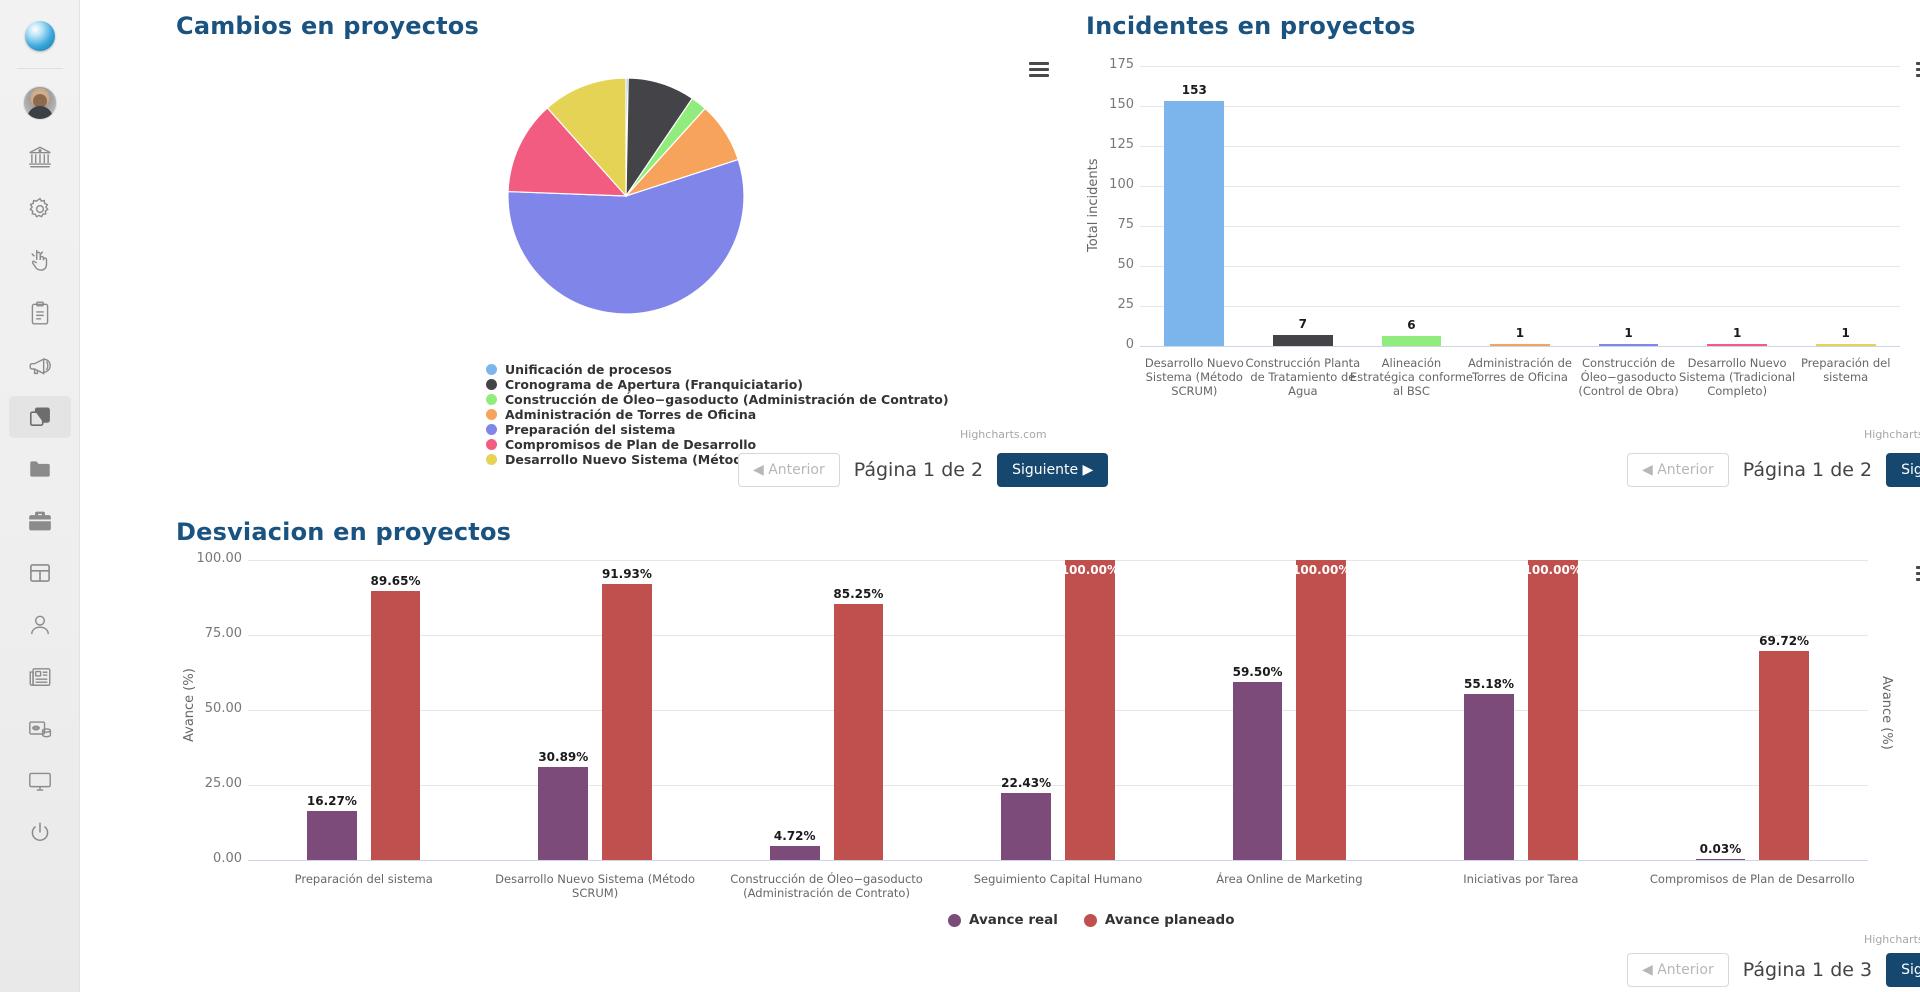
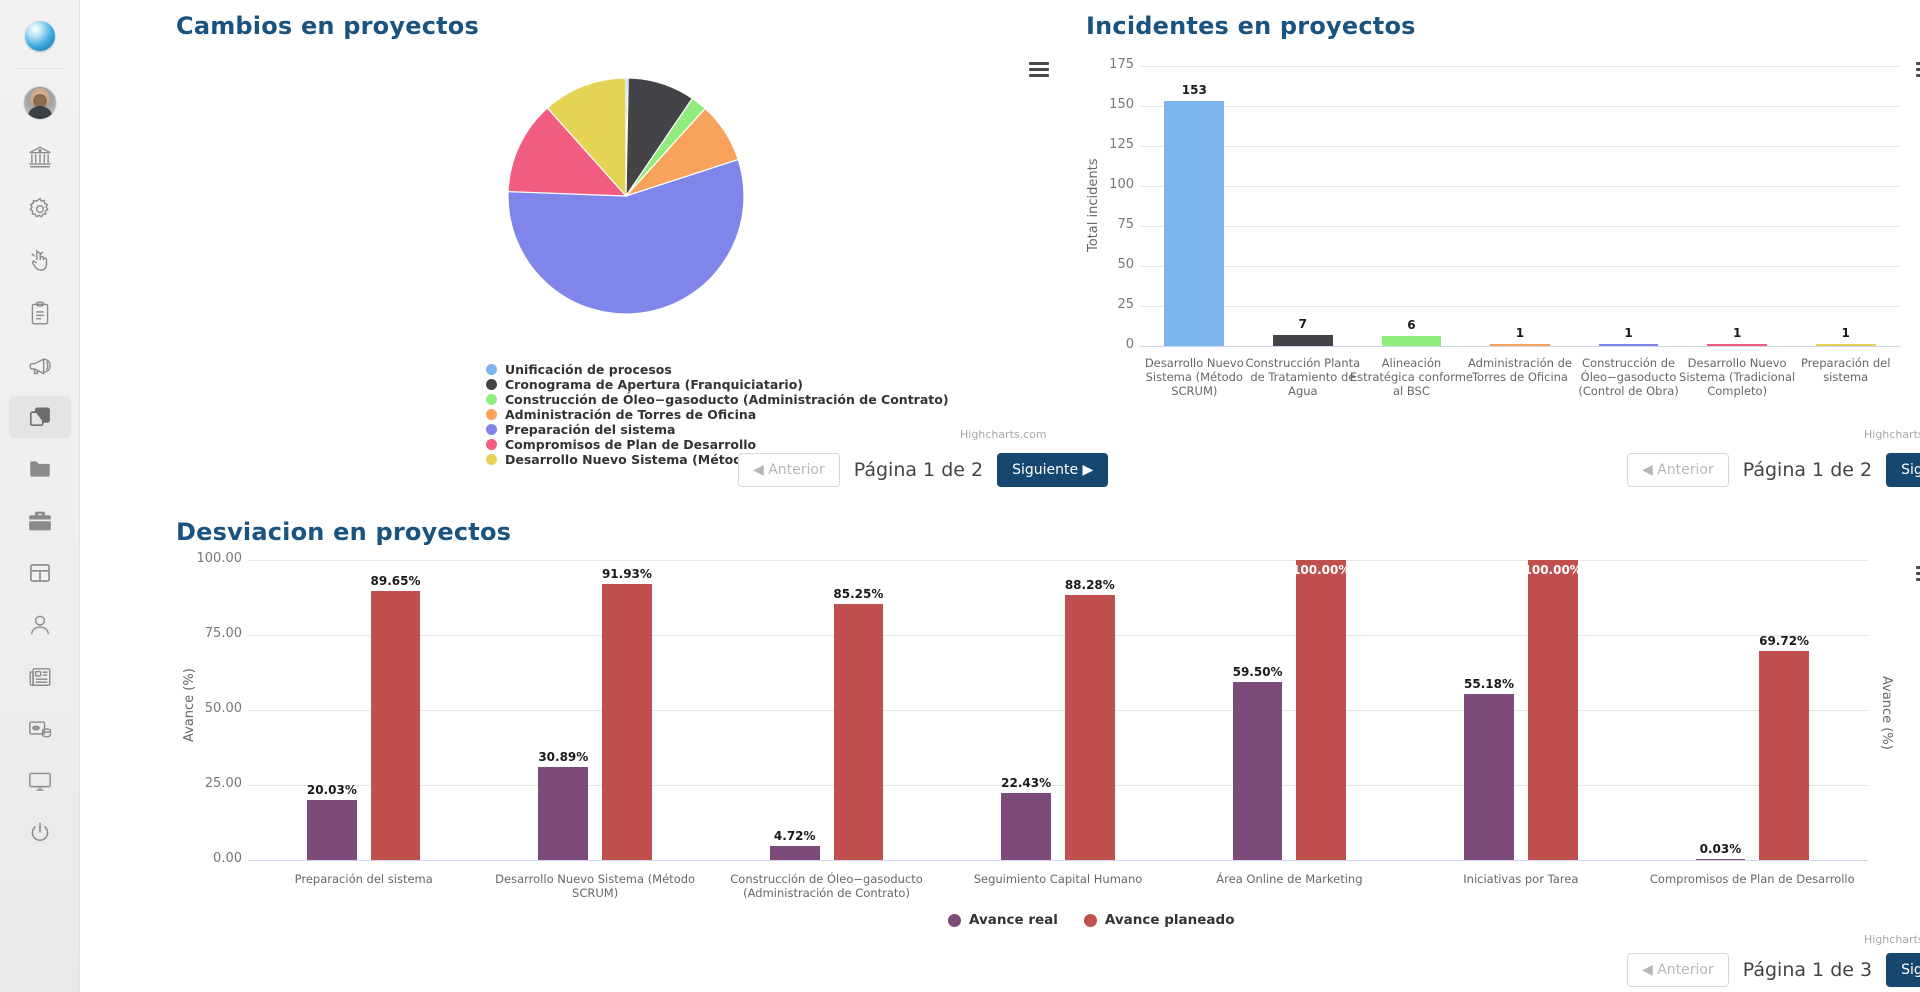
Desviacion en proyectos/Avance real/Preparación del sistema: 16.27% -> 20.03%
Desviacion en proyectos/Avance planeado/Seguimiento Capital Humano: 100.00% -> 88.28%
